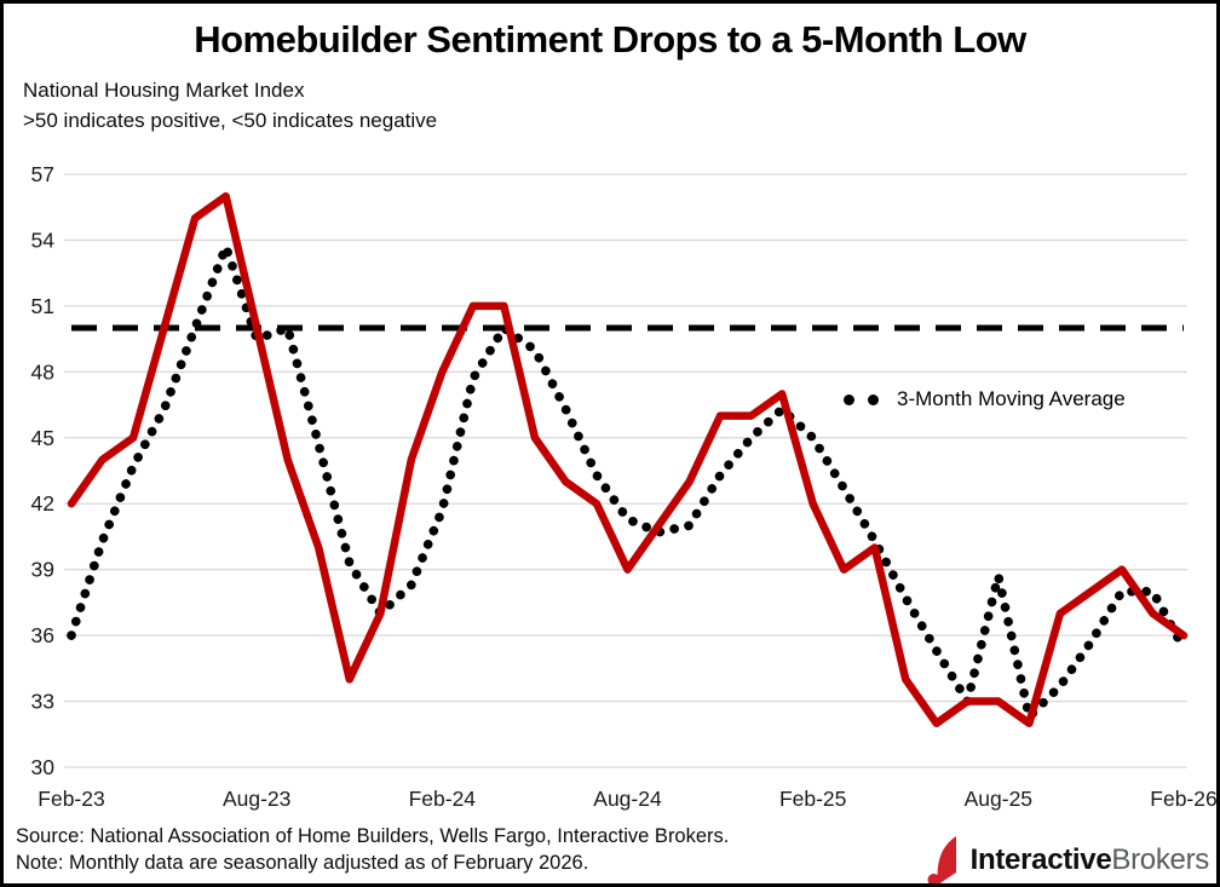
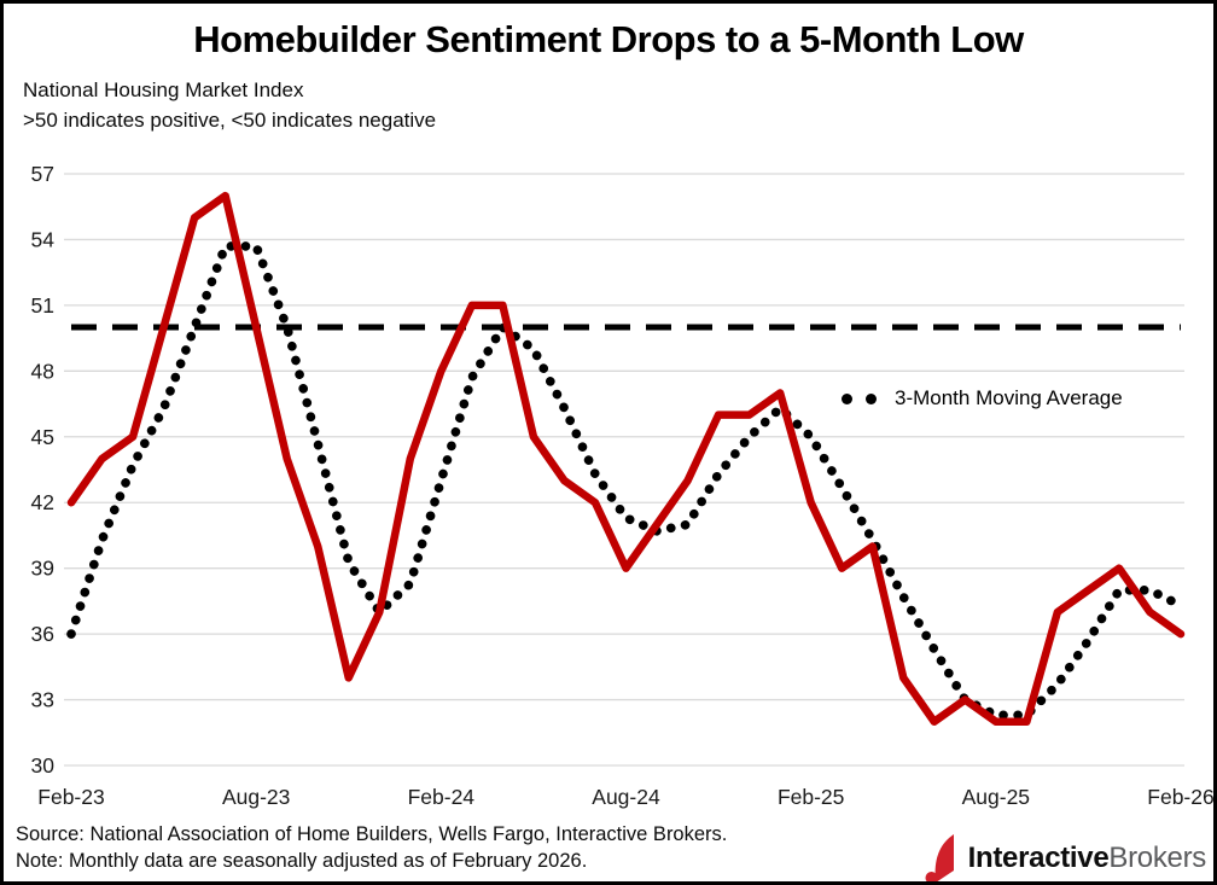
3-Month Moving Average/Aug-23: 49.5 -> 53.7
3-Month Moving Average/Feb-24: 41.7 -> 43.0
National Housing Market Index/Aug-25: 33 -> 32
3-Month Moving Average/Aug-25: 38.7 -> 32.3
3-Month Moving Average/Feb-26: 35.4 -> 37.3
